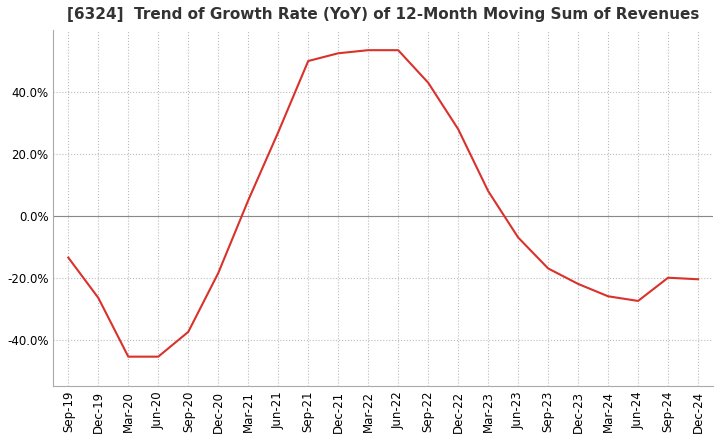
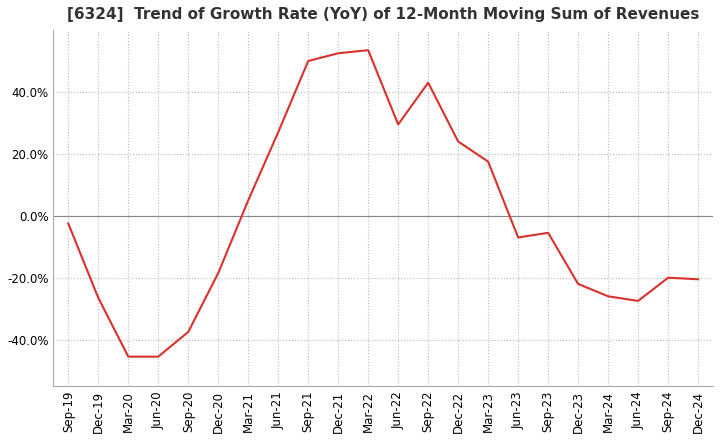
Sep-19: -13.5% -> -2.5%
Jun-22: 53.5% -> 29.5%
Dec-22: 28.0% -> 24.0%
Mar-23: 8.0% -> 17.5%
Sep-23: -17.0% -> -5.5%
